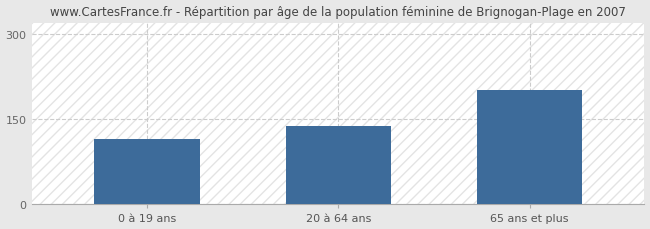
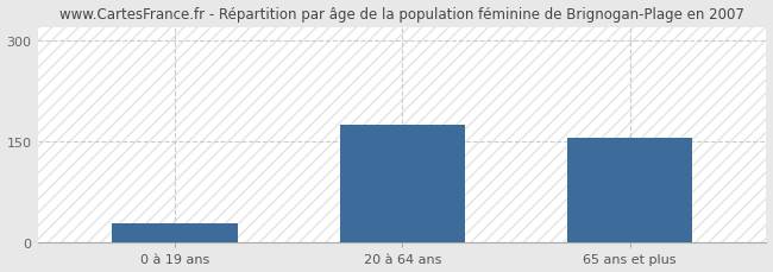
0 à 19 ans: 114 -> 28
20 à 64 ans: 138 -> 175
65 ans et plus: 202 -> 155
